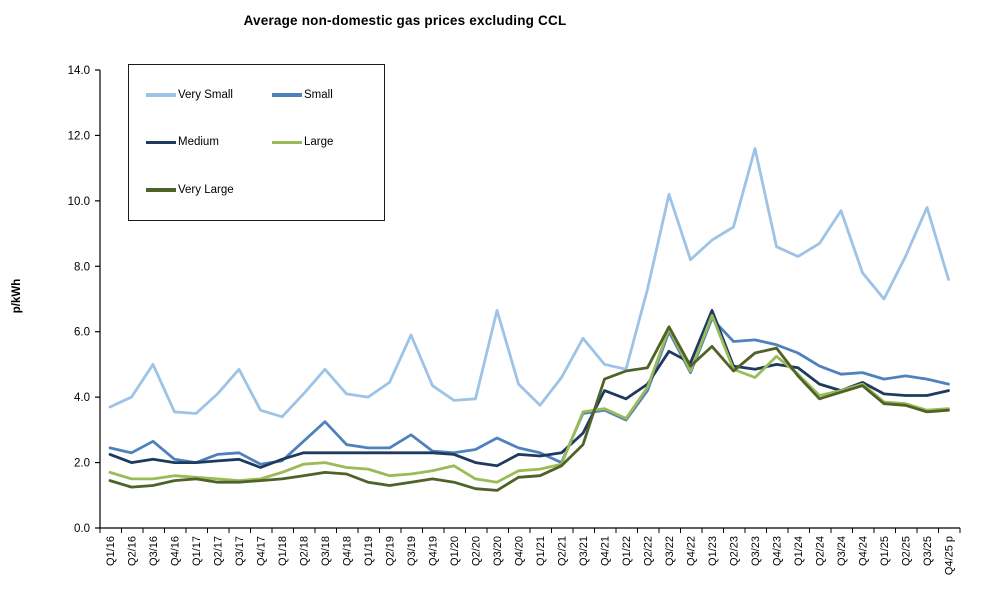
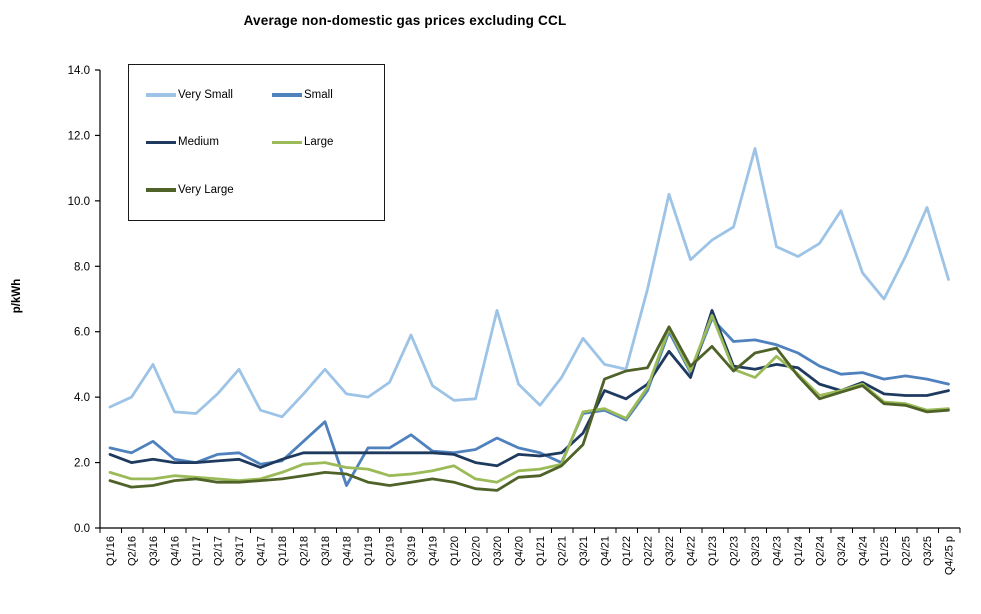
Small/Q4/18: 2.5 -> 1.3
Medium/Q4/22: 5.0 -> 4.6
